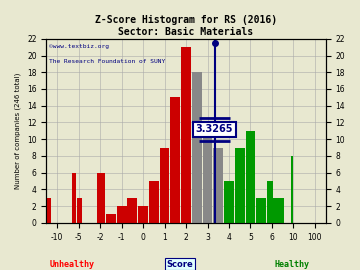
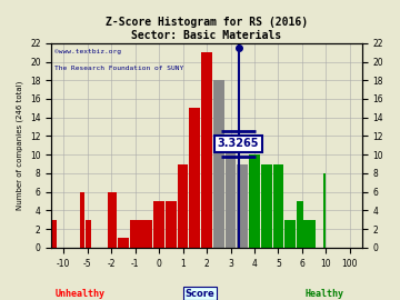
-1: 2 -> 3
0: 2 -> 5
4: 5 -> 10
5: 11 -> 9
